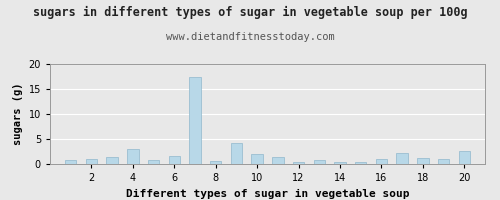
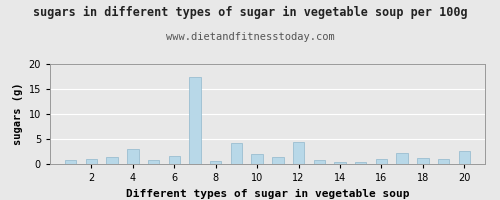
12: 0.5 -> 4.4
